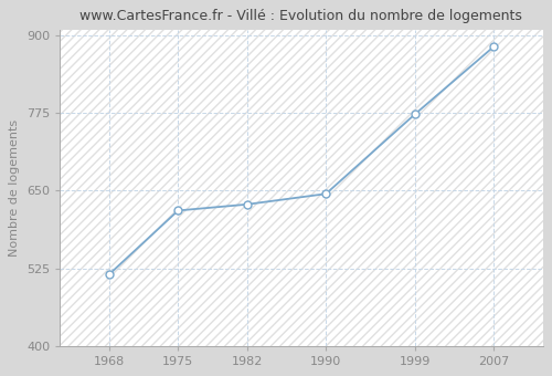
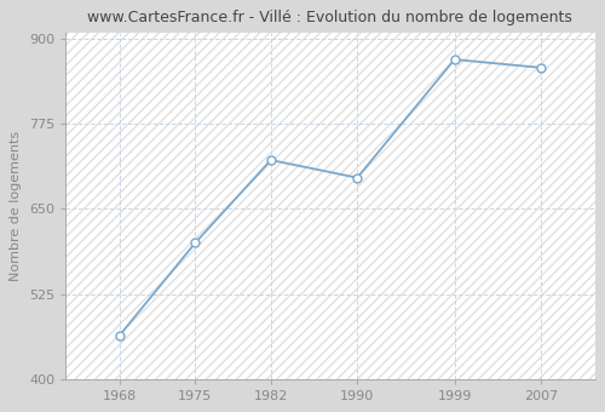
1968: 515 -> 464
1975: 618 -> 600
1982: 628 -> 722
1990: 645 -> 696
1999: 773 -> 870
2007: 882 -> 858
